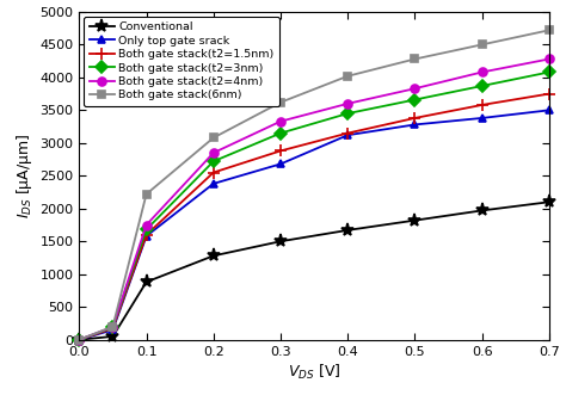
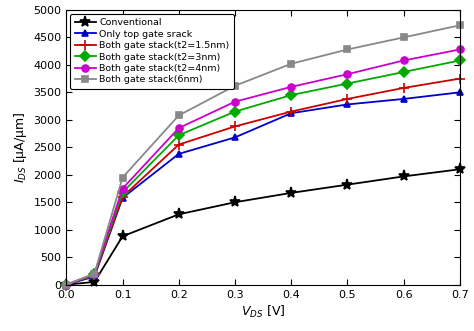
Both gate stack(6nm)/0.1: 2220 -> 1950
